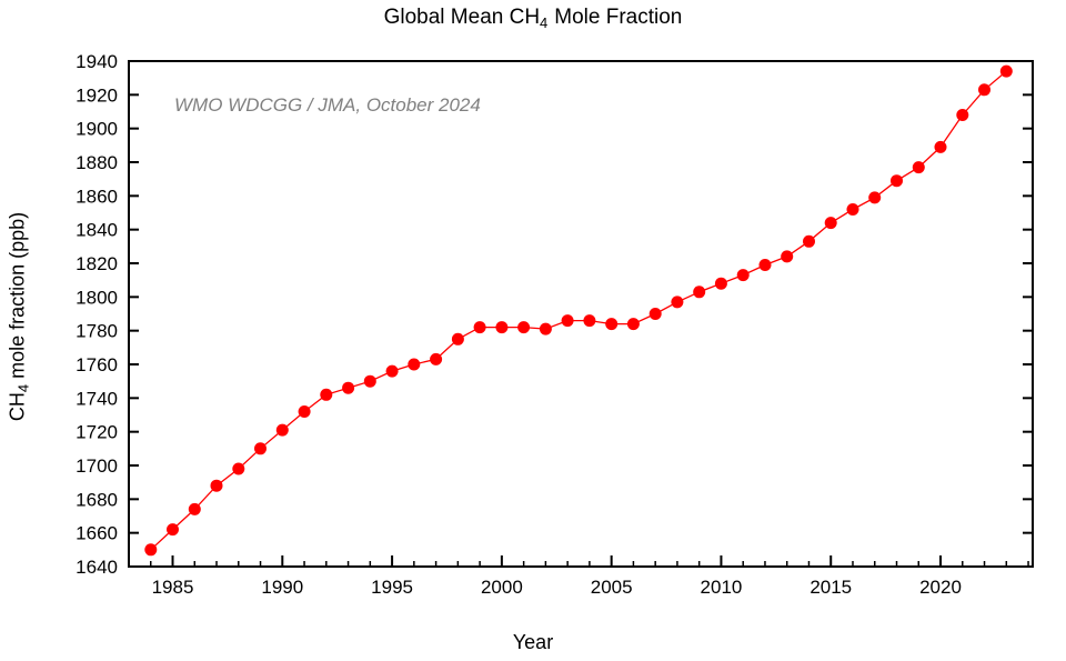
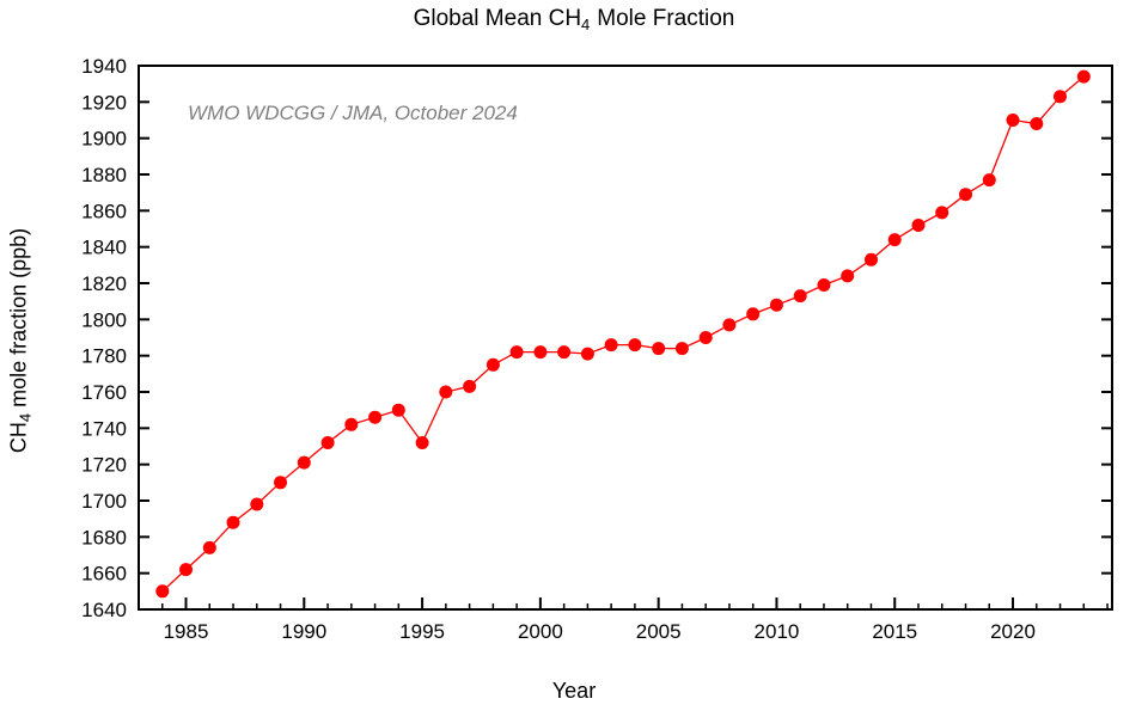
1995: 1756 -> 1732
2020: 1889 -> 1910
